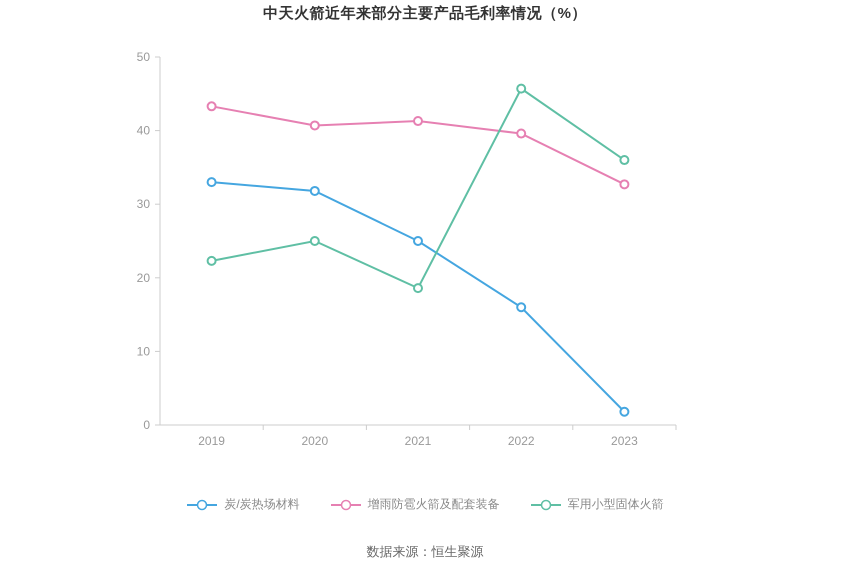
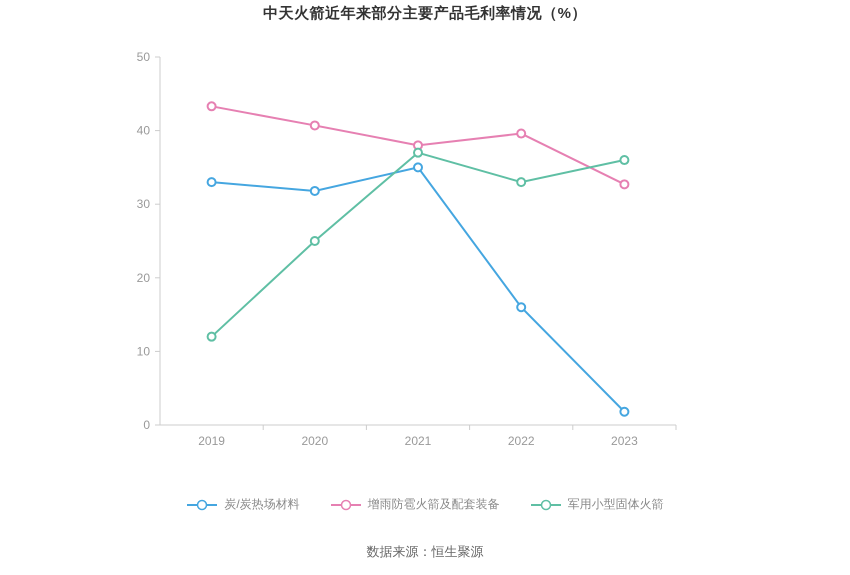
军用小型固体火箭/2019: 22 -> 12
炭/炭热场材料/2021: 25 -> 35
增雨防雹火箭及配套装备/2021: 41 -> 38
军用小型固体火箭/2021: 19 -> 37
军用小型固体火箭/2022: 46 -> 33
